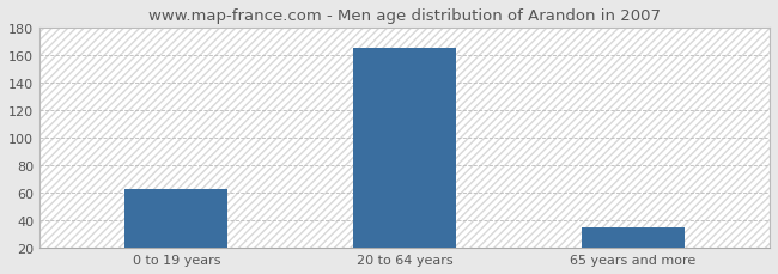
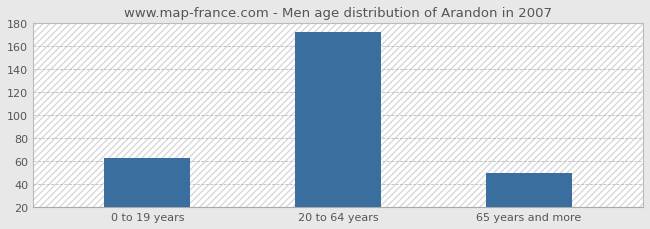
20 to 64 years: 165 -> 172
65 years and more: 35 -> 50
